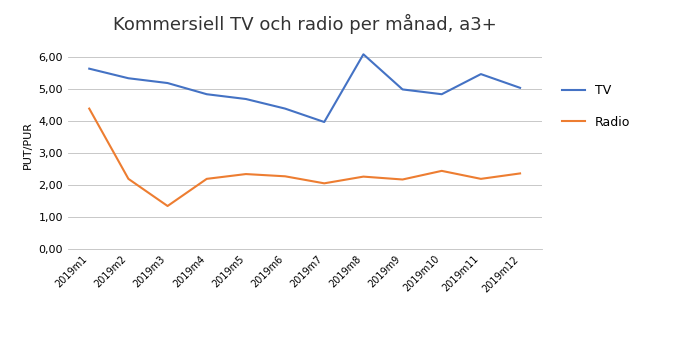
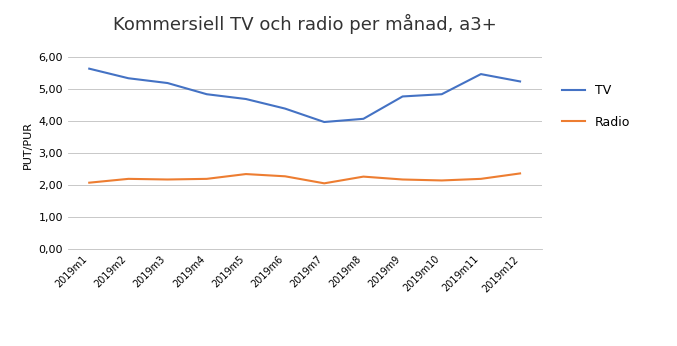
Radio/2019m1: 4,40 -> 2,08
Radio/2019m3: 1,35 -> 2,18
TV/2019m8: 6,10 -> 4,08
TV/2019m9: 5,00 -> 4,78
Radio/2019m10: 2,45 -> 2,15
TV/2019m12: 5,05 -> 5,25
